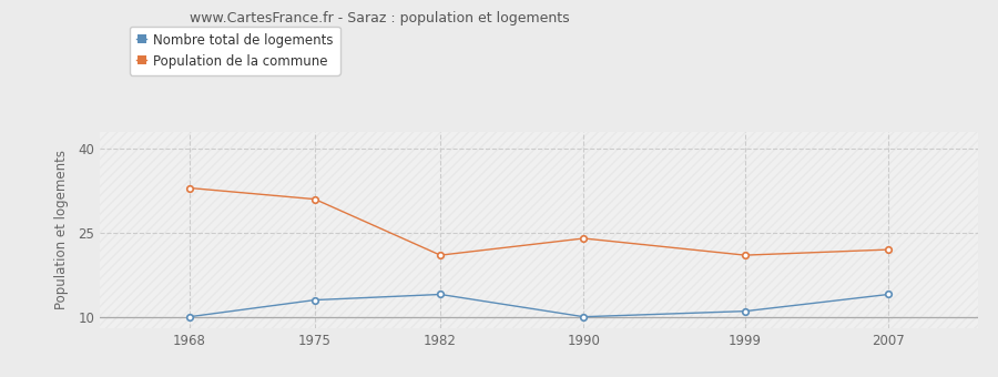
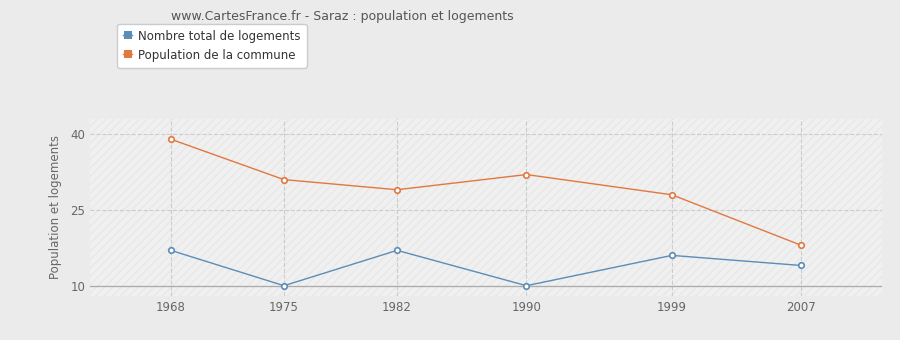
Nombre total de logements/1968: 10 -> 17
Population de la commune/1968: 33 -> 39
Nombre total de logements/1975: 13 -> 10
Nombre total de logements/1982: 14 -> 17
Population de la commune/1982: 21 -> 29
Population de la commune/1990: 24 -> 32
Nombre total de logements/1999: 11 -> 16
Population de la commune/1999: 21 -> 28
Population de la commune/2007: 22 -> 18
